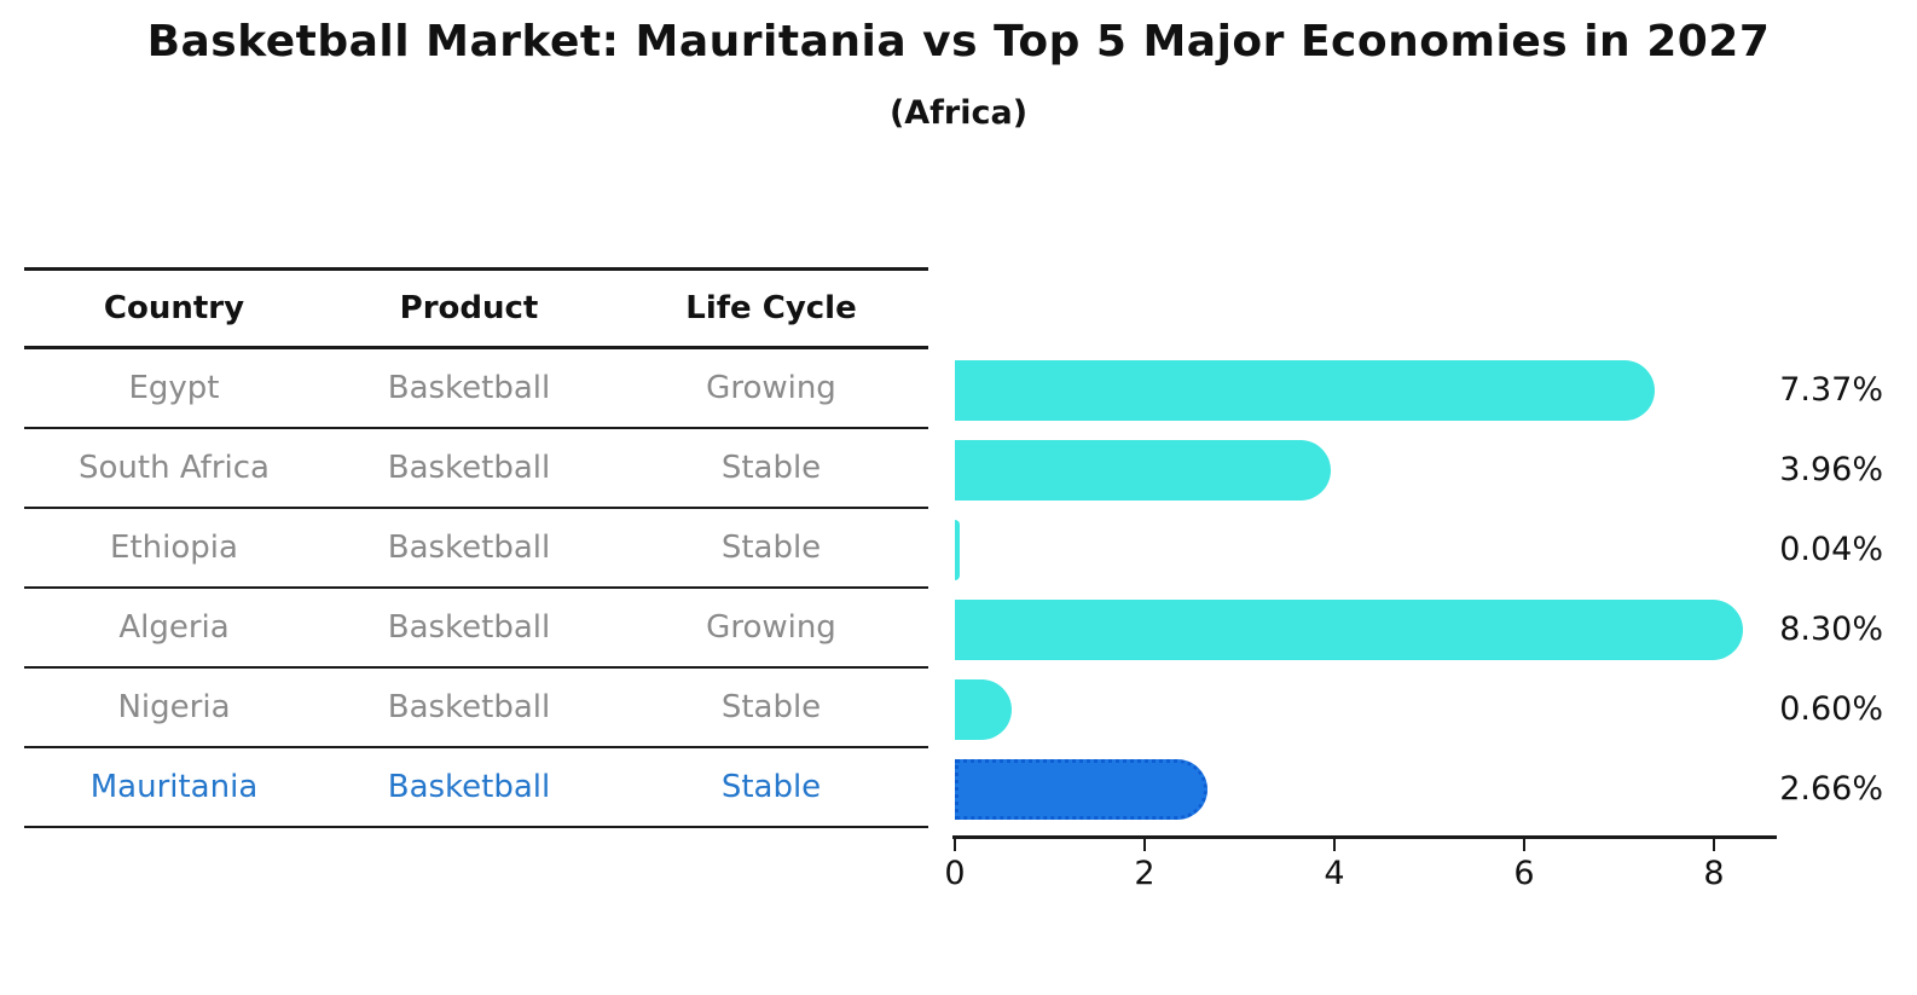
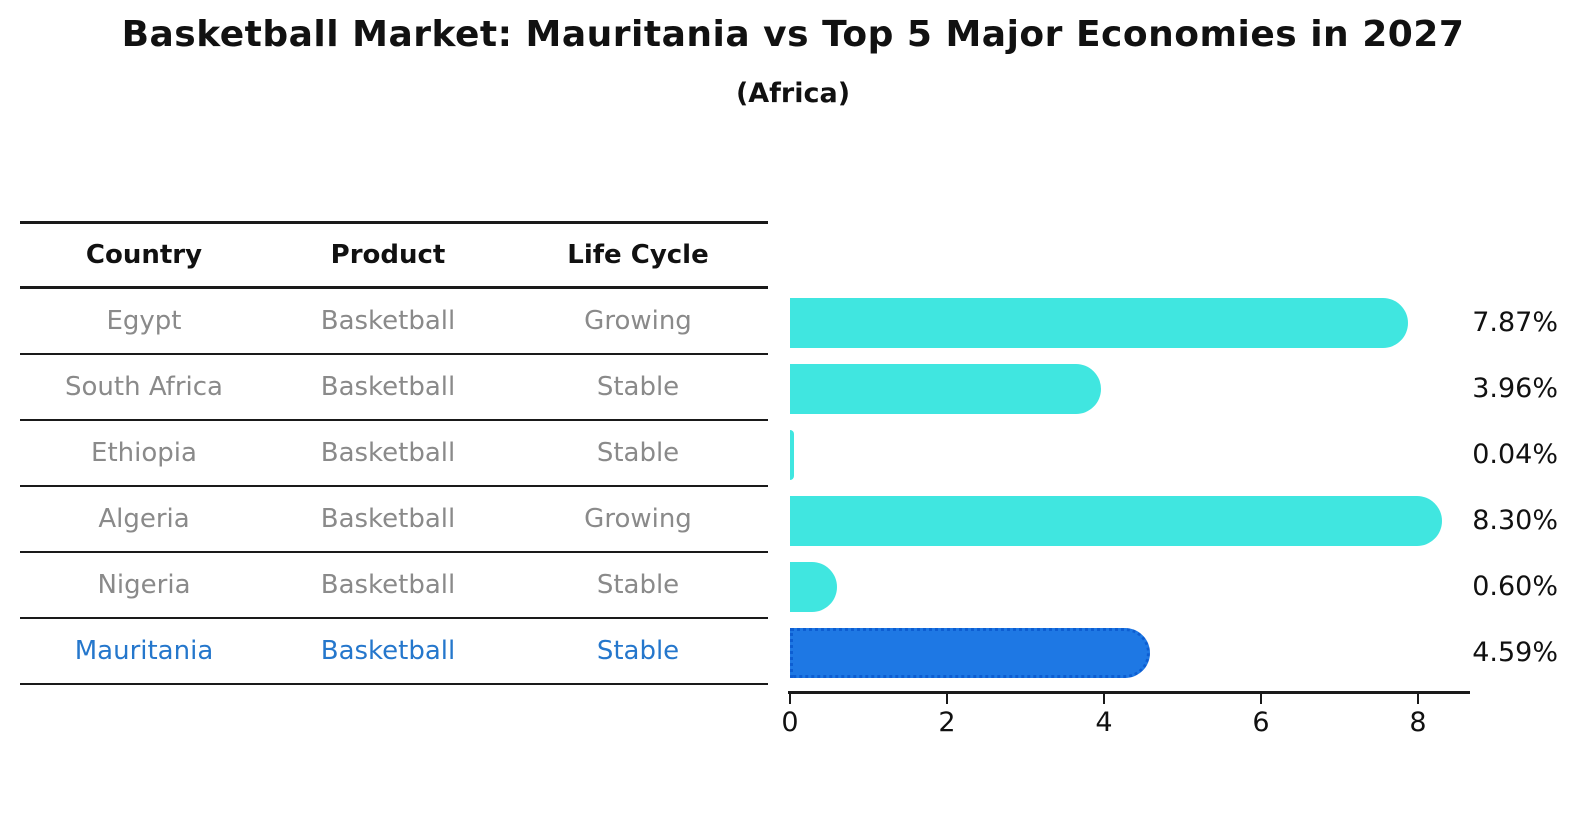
Egypt: 7.37% -> 7.87%
Mauritania: 2.66% -> 4.59%
